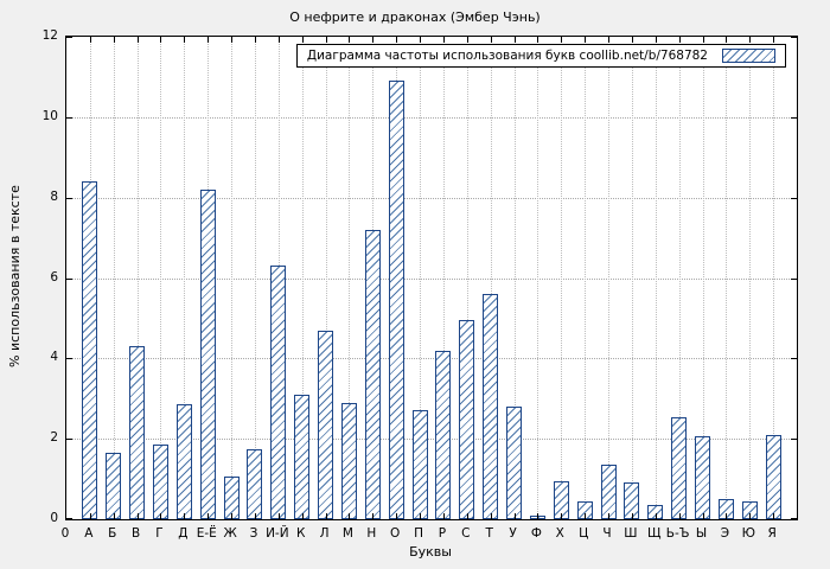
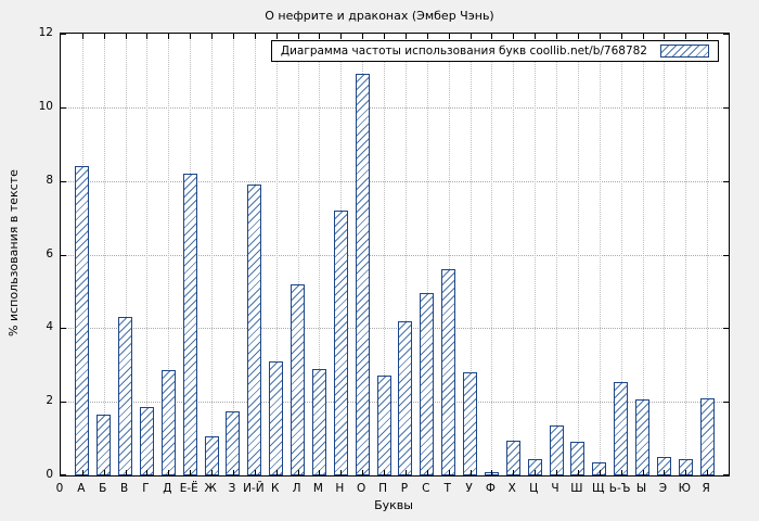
И-Й: 6.3 -> 7.9
Л: 4.7 -> 5.2
